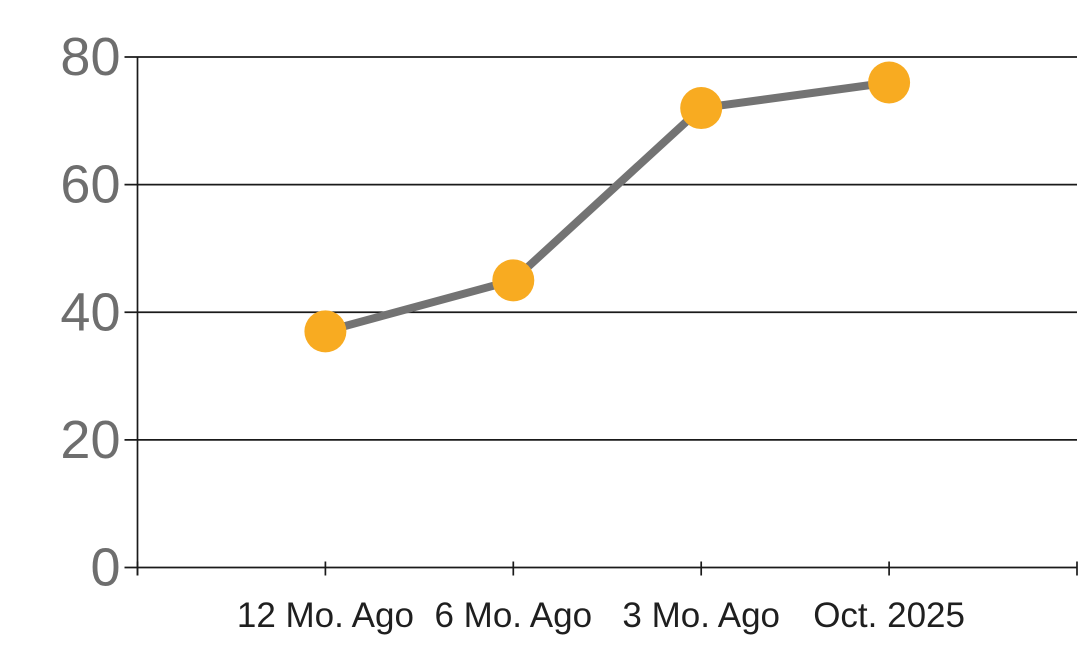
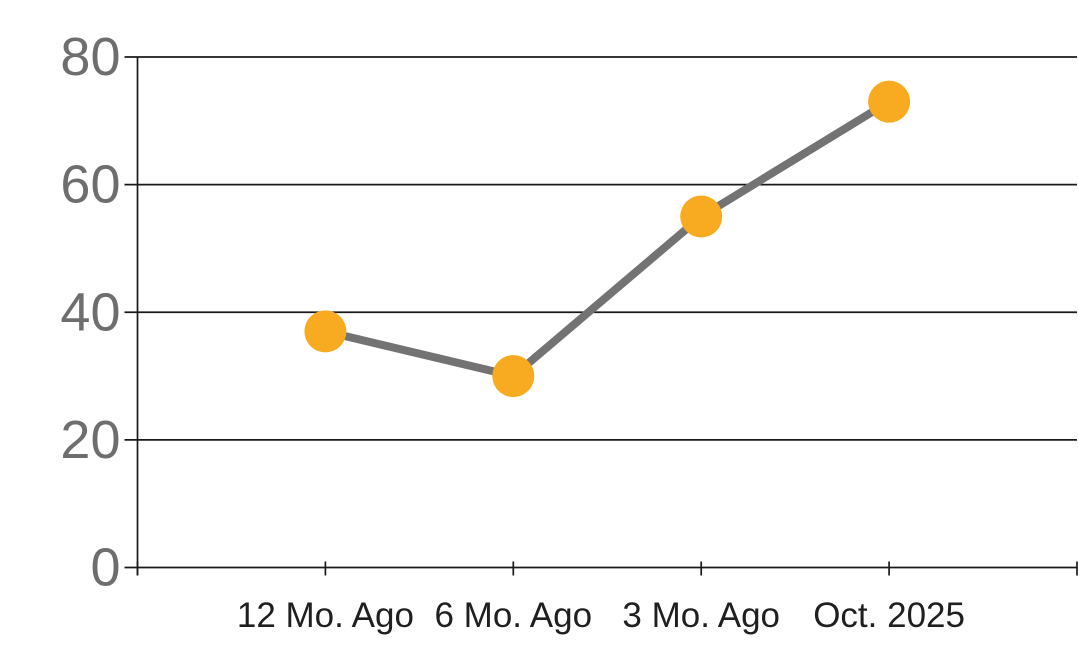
6 Mo. Ago: 45 -> 30
3 Mo. Ago: 72 -> 55
Oct. 2025: 76 -> 73
